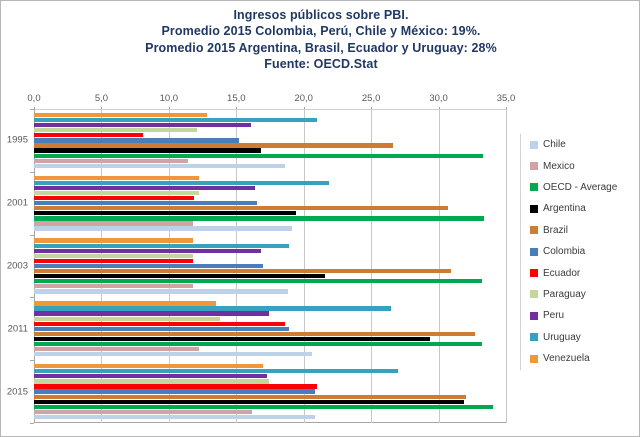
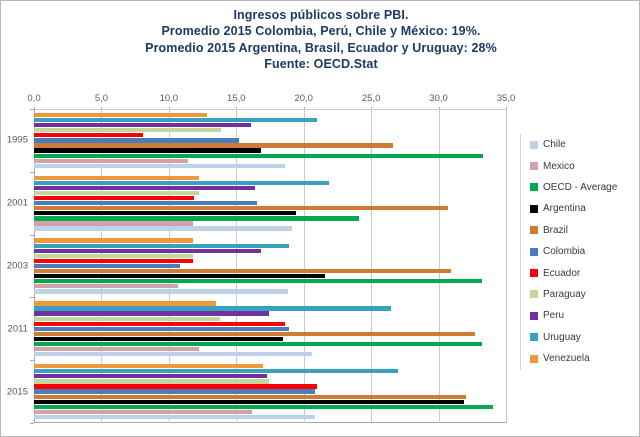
Paraguay/1995: 12,1 -> 13,9
OECD - Average/2001: 33,4 -> 24,1
Mexico/2003: 11,8 -> 10,7
Colombia/2003: 17,0 -> 10,8
Argentina/2011: 29,4 -> 18,5
